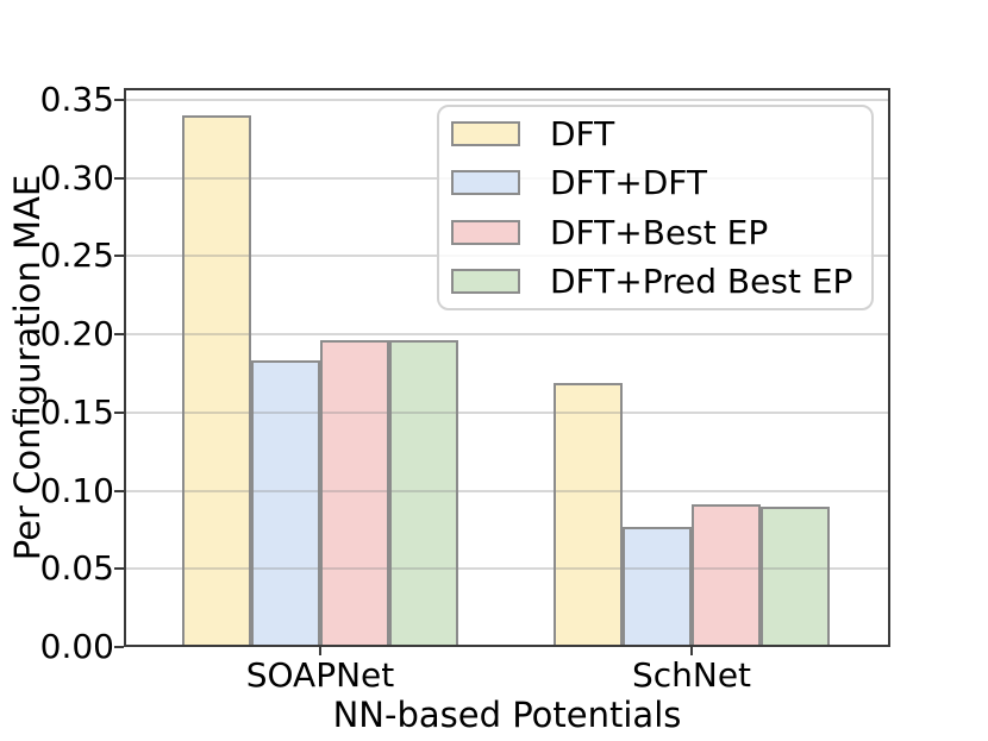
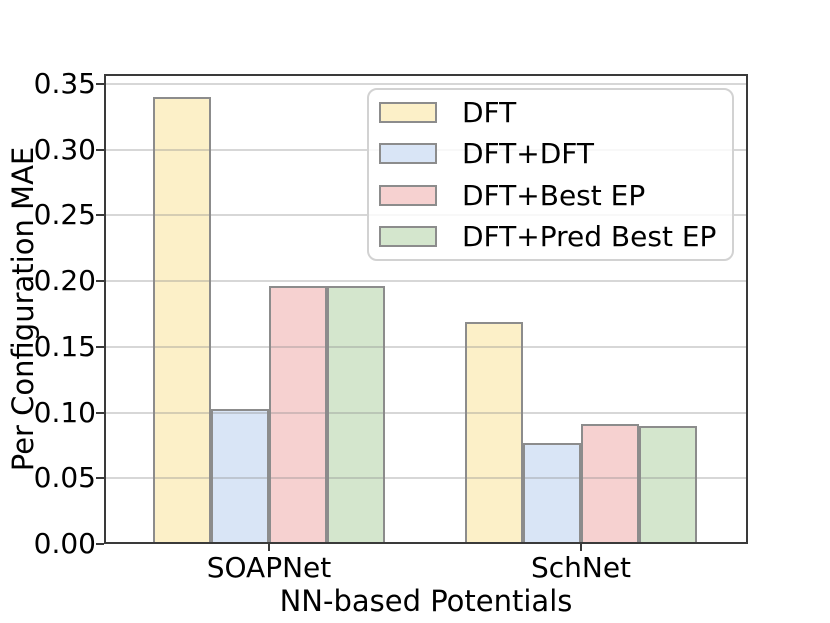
DFT+DFT/SOAPNet: 0.183 -> 0.103
